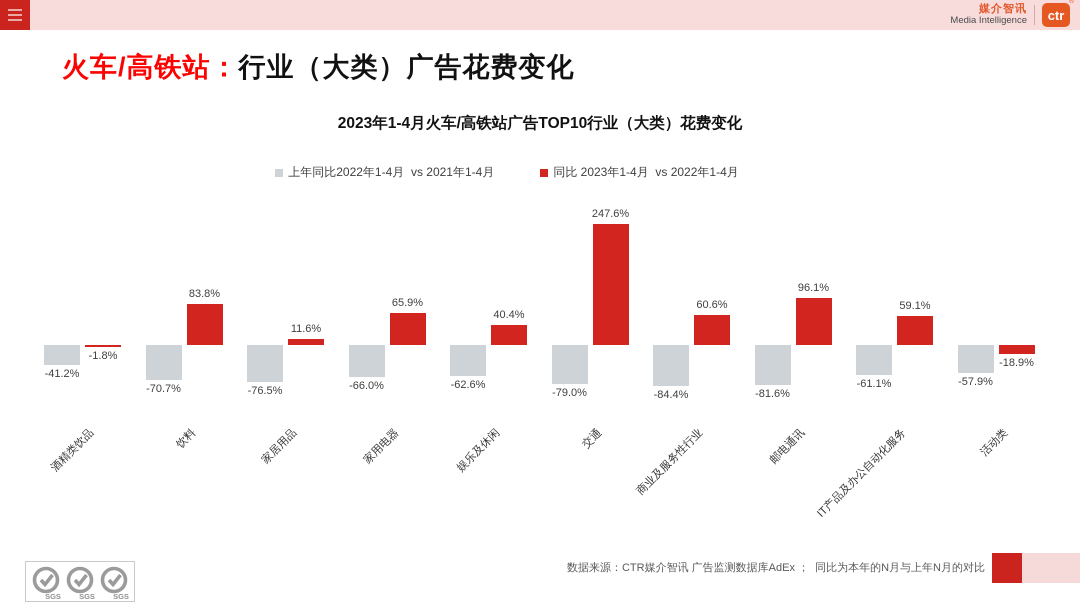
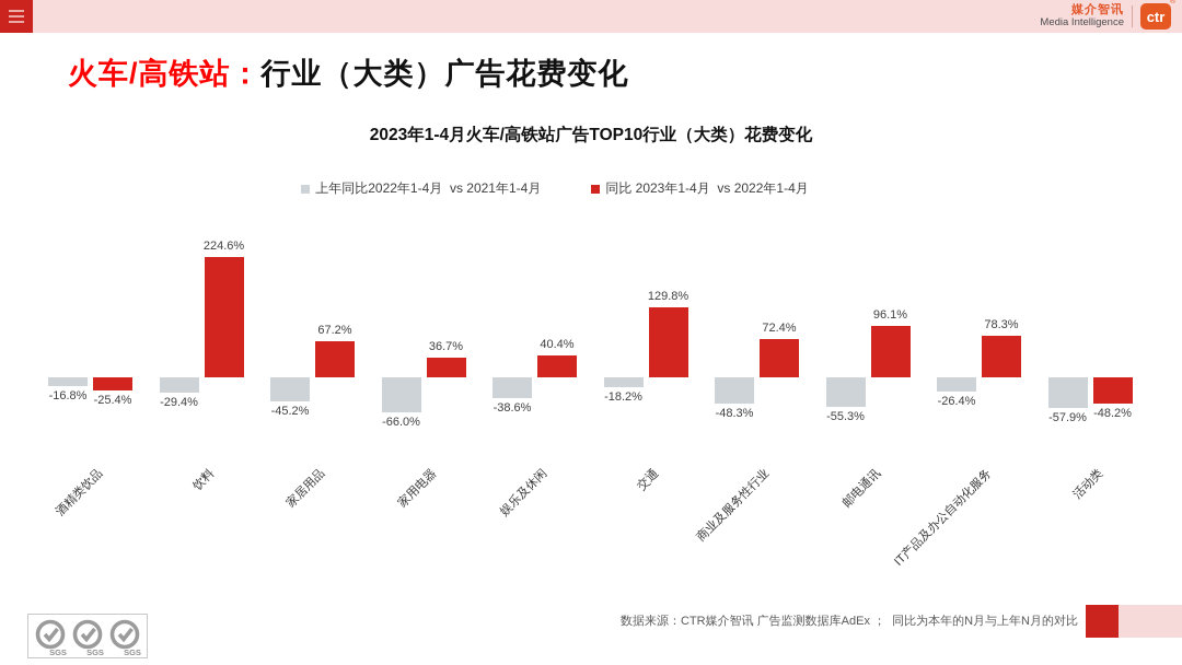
上年同比2022年1-4月 vs 2021年1-4月/酒精类饮品: -41.2% -> -16.8%
同比 2023年1-4月 vs 2022年1-4月/酒精类饮品: -1.8% -> -25.4%
上年同比2022年1-4月 vs 2021年1-4月/饮料: -70.7% -> -29.4%
同比 2023年1-4月 vs 2022年1-4月/饮料: 83.8% -> 224.6%
上年同比2022年1-4月 vs 2021年1-4月/家居用品: -76.5% -> -45.2%
同比 2023年1-4月 vs 2022年1-4月/家居用品: 11.6% -> 67.2%
同比 2023年1-4月 vs 2022年1-4月/家用电器: 65.9% -> 36.7%
上年同比2022年1-4月 vs 2021年1-4月/娱乐及休闲: -62.6% -> -38.6%
上年同比2022年1-4月 vs 2021年1-4月/交通: -79.0% -> -18.2%
同比 2023年1-4月 vs 2022年1-4月/交通: 247.6% -> 129.8%
上年同比2022年1-4月 vs 2021年1-4月/商业及服务性行业: -84.4% -> -48.3%
同比 2023年1-4月 vs 2022年1-4月/商业及服务性行业: 60.6% -> 72.4%
上年同比2022年1-4月 vs 2021年1-4月/邮电通讯: -81.6% -> -55.3%
上年同比2022年1-4月 vs 2021年1-4月/IT产品及办公自动化服务: -61.1% -> -26.4%
同比 2023年1-4月 vs 2022年1-4月/IT产品及办公自动化服务: 59.1% -> 78.3%
同比 2023年1-4月 vs 2022年1-4月/活动类: -18.9% -> -48.2%
